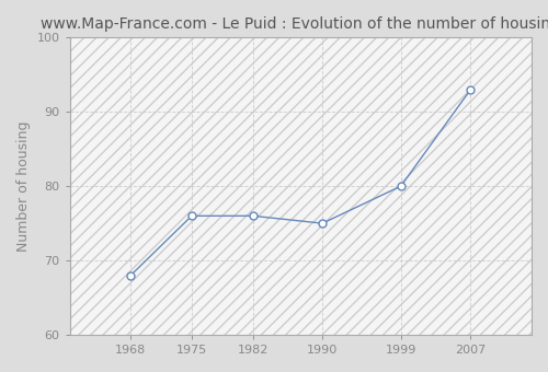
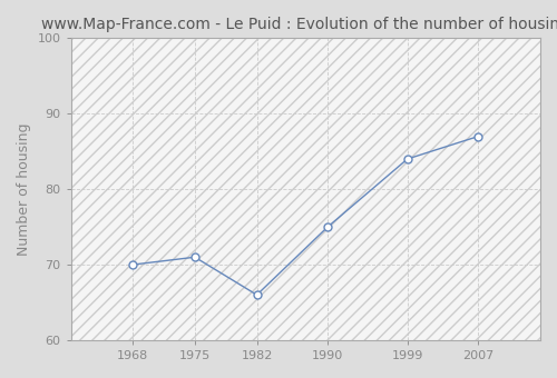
1968: 68 -> 70
1975: 76 -> 71
1982: 76 -> 66
1999: 80 -> 84
2007: 93 -> 87
